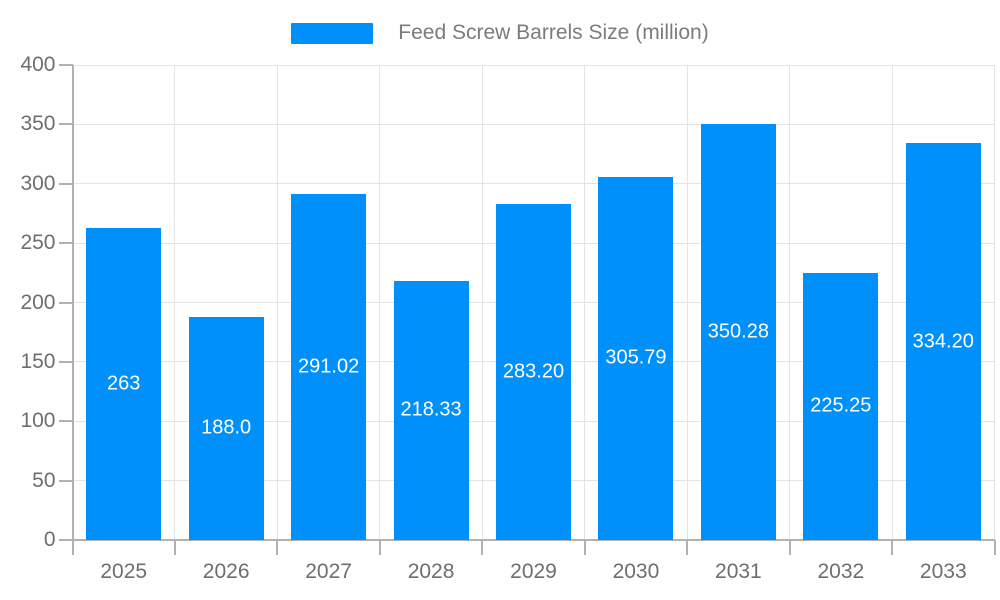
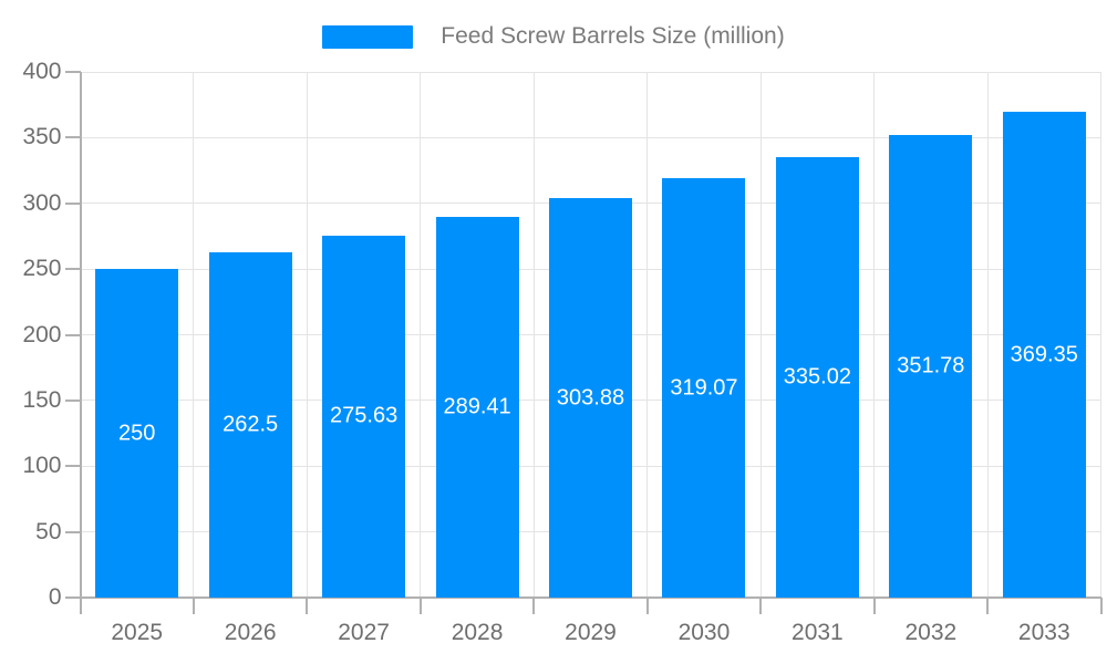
2025: 263 -> 250
2026: 188.0 -> 262.5
2027: 291.02 -> 275.63
2028: 218.33 -> 289.41
2029: 283.20 -> 303.88
2030: 305.79 -> 319.07
2031: 350.28 -> 335.02
2032: 225.25 -> 351.78
2033: 334.20 -> 369.35
